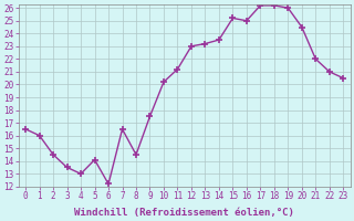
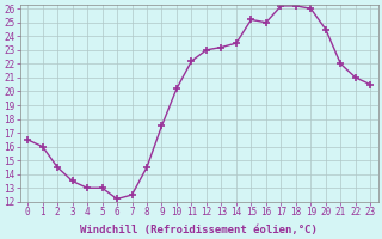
5: 14.1 -> 13.0
7: 16.5 -> 12.5
11: 21.2 -> 22.2
